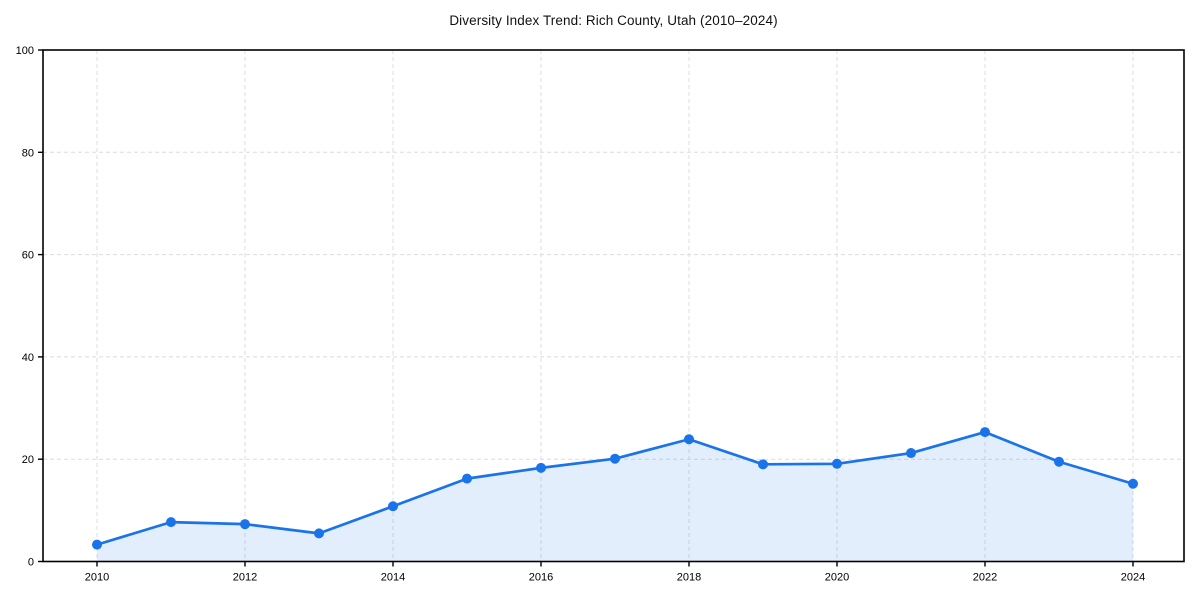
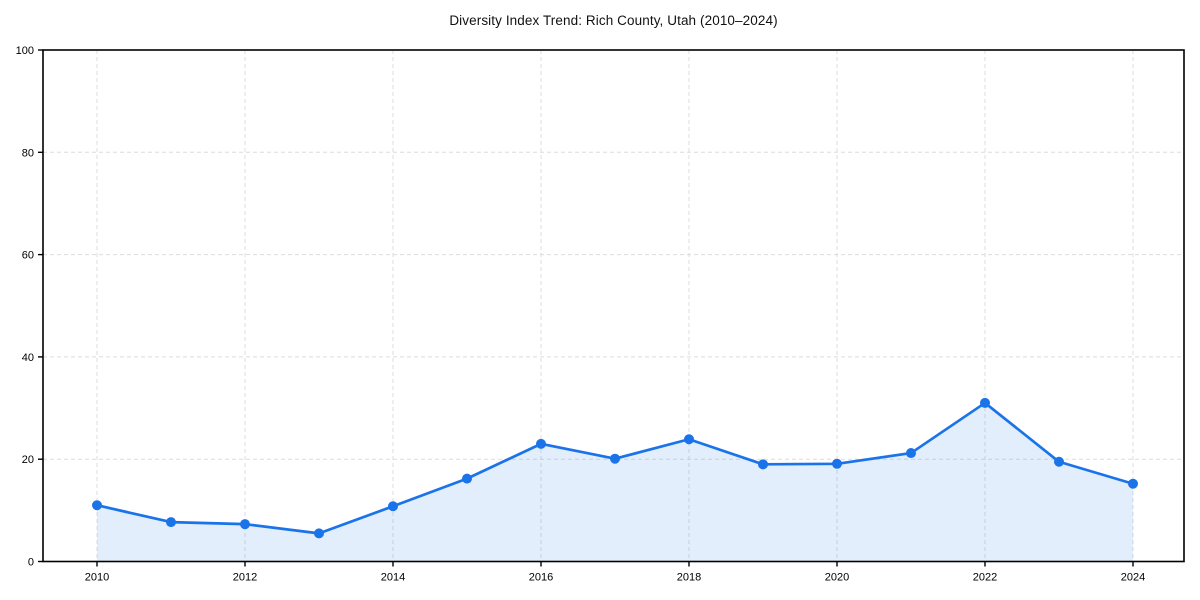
2010: 3 -> 11
2016: 18 -> 23
2022: 25 -> 31
